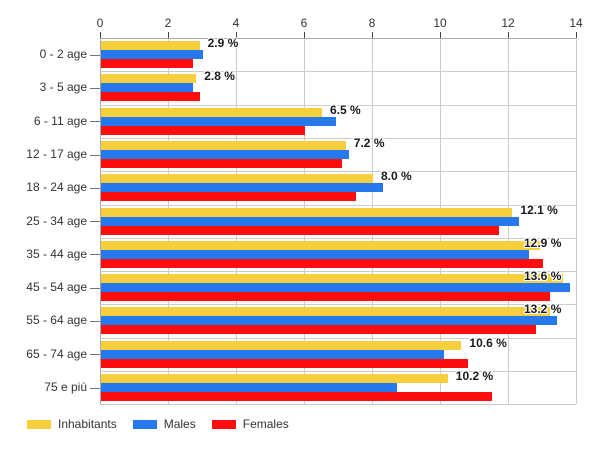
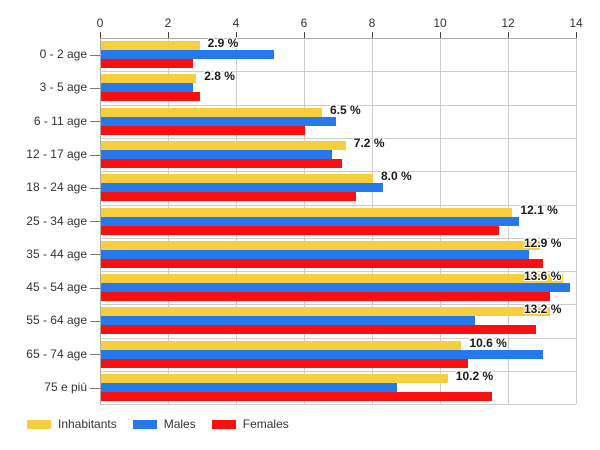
Males/0 - 2 age: 3.0 -> 5.1
Males/12 - 17 age: 7.3 -> 6.8
Males/55 - 64 age: 13.4 -> 11.0
Males/65 - 74 age: 10.1 -> 13.0
